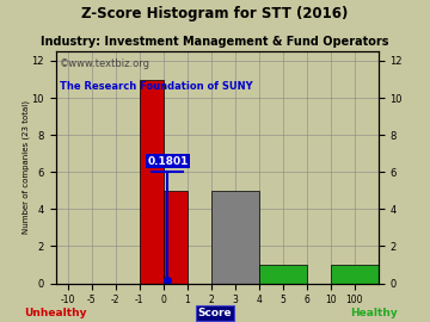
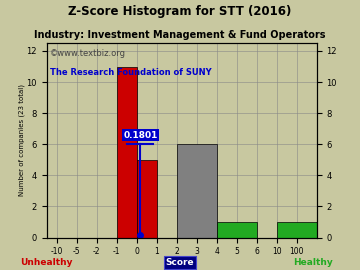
3: 5 -> 6
